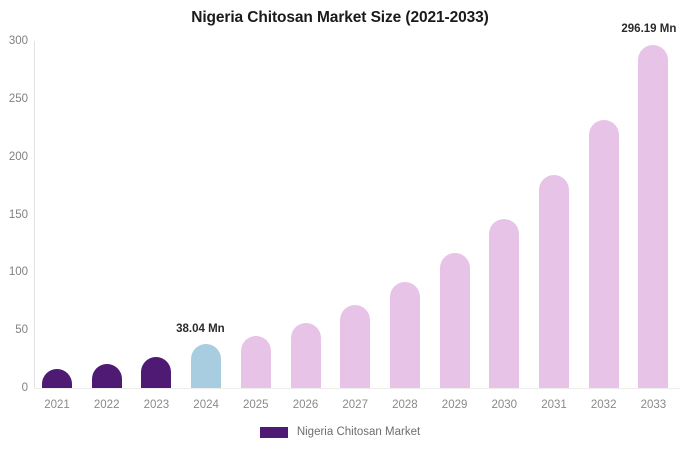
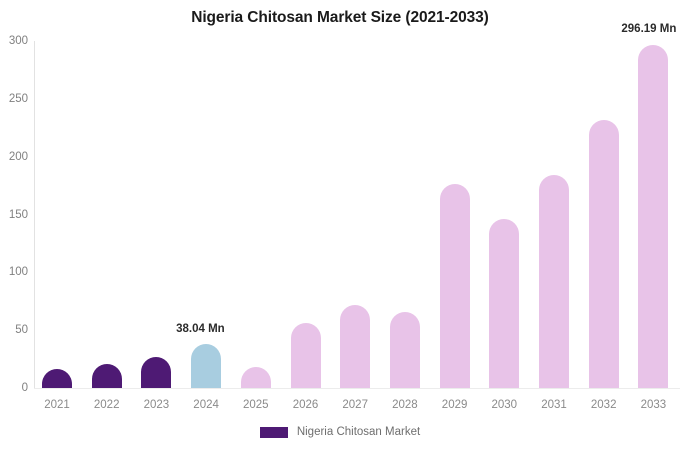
2025: 45 -> 18
2028: 92 -> 66
2029: 117 -> 176
